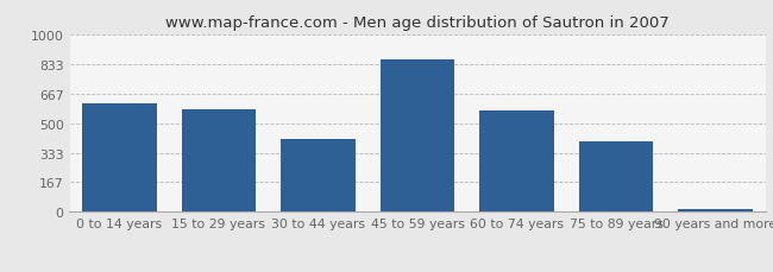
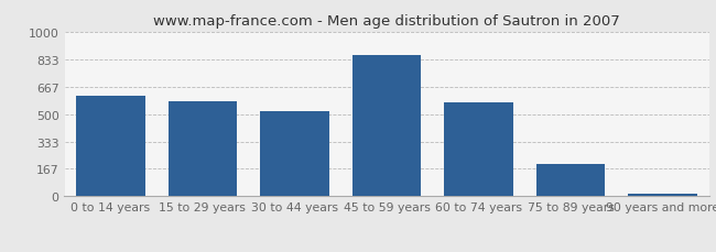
30 to 44 years: 410 -> 520
75 to 89 years: 400 -> 200
